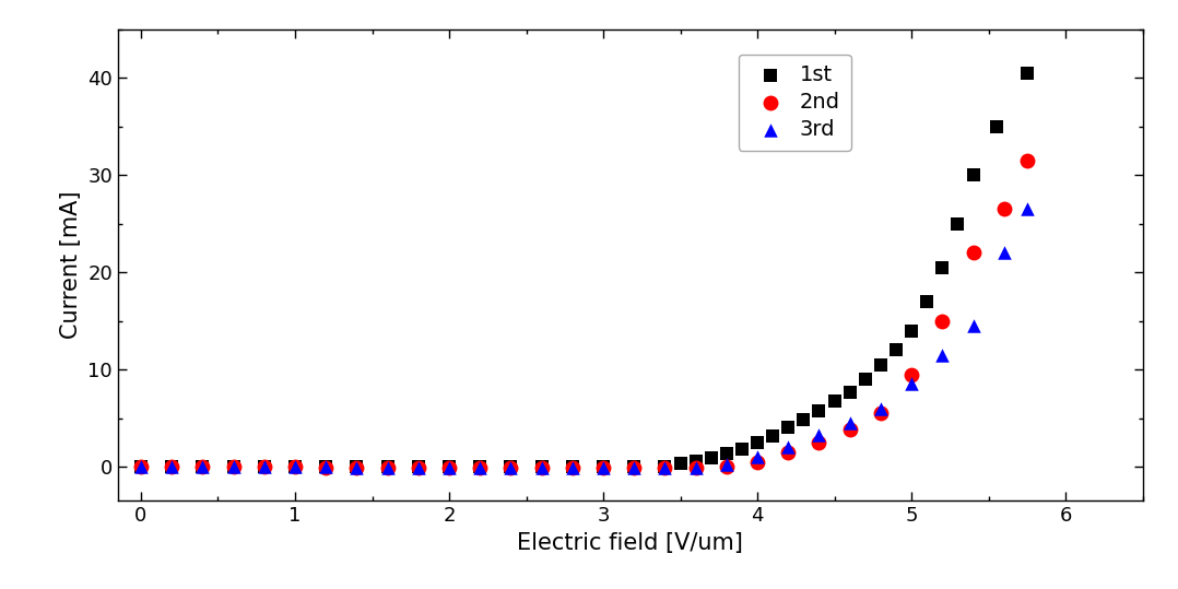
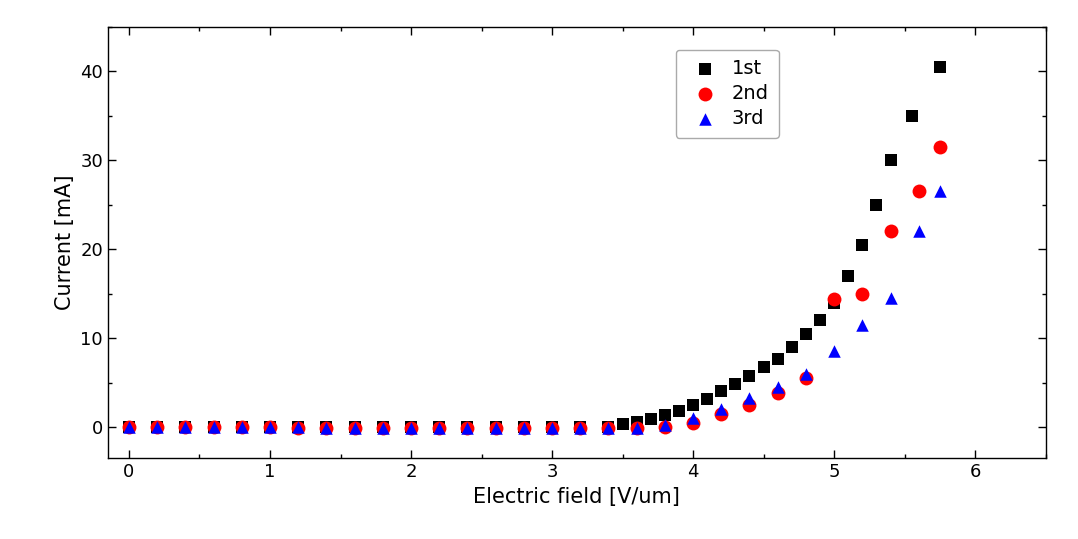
2nd/5: 9.5 -> 14.4
